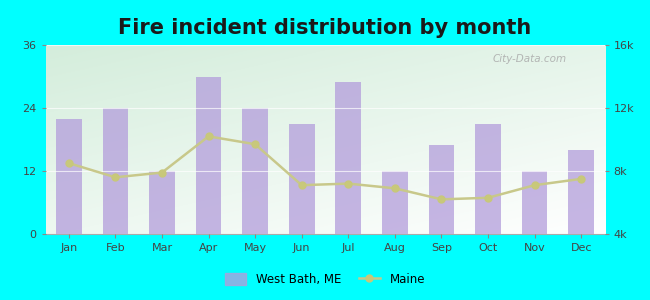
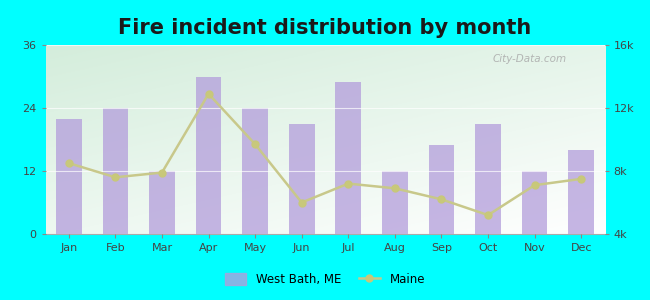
Maine/Apr: 10.2k -> 12.9k
Maine/Jun: 7.1k -> 6.0k
Maine/Oct: 6.3k -> 5.2k
